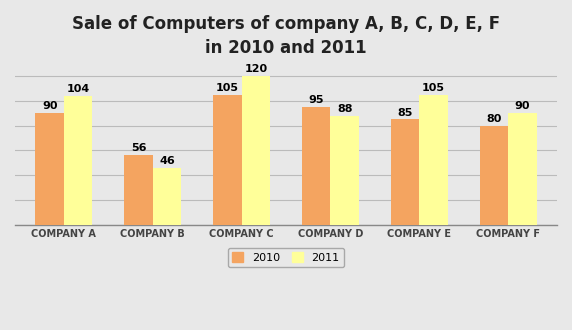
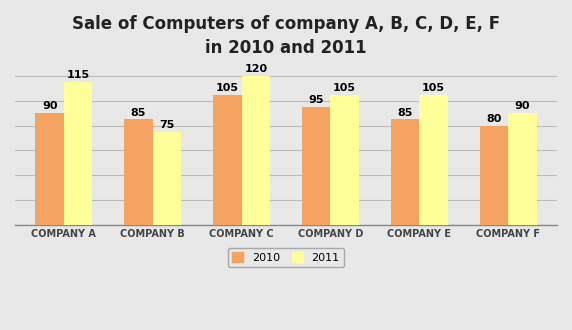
2011/COMPANY A: 104 -> 115
2010/COMPANY B: 56 -> 85
2011/COMPANY B: 46 -> 75
2011/COMPANY D: 88 -> 105
